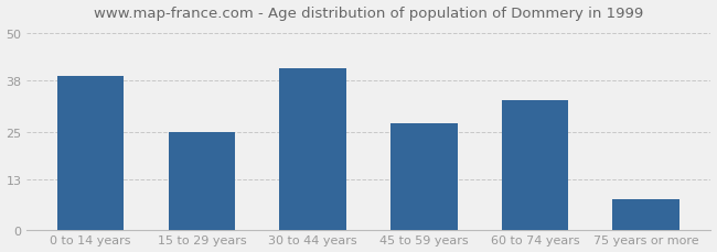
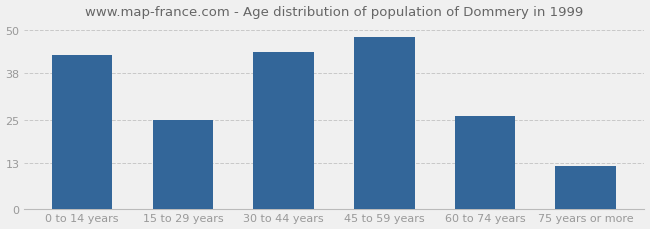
0 to 14 years: 39 -> 43
30 to 44 years: 41 -> 44
45 to 59 years: 27 -> 48
60 to 74 years: 33 -> 26
75 years or more: 8 -> 12
